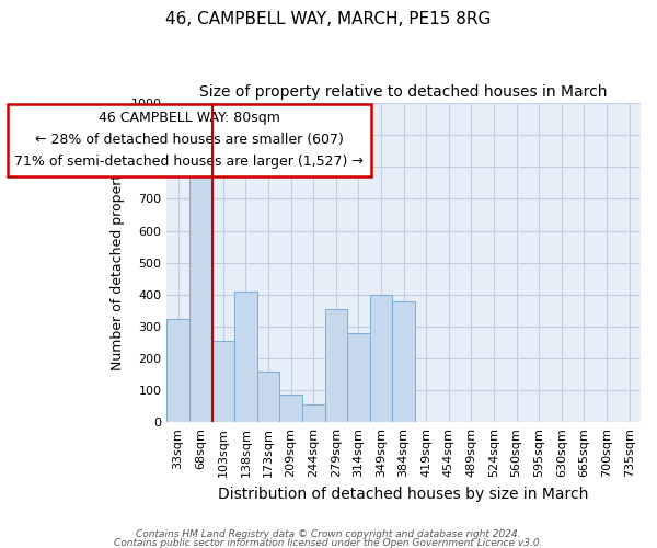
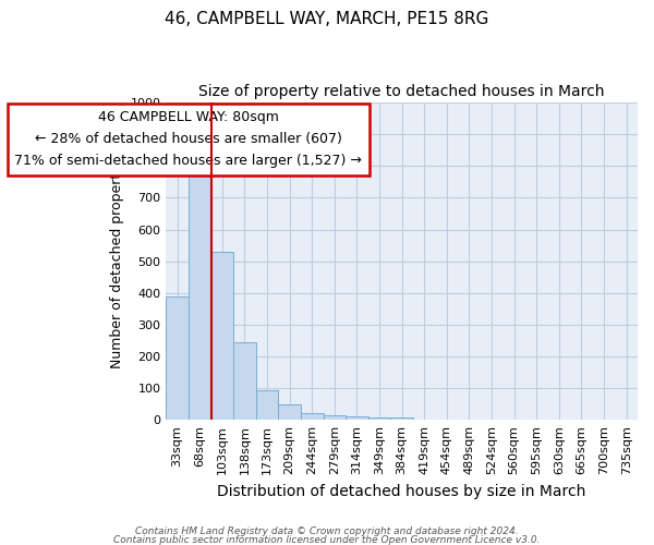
33sqm: 325 -> 390
103sqm: 255 -> 530
138sqm: 410 -> 243
173sqm: 160 -> 95
209sqm: 85 -> 50
244sqm: 55 -> 20
279sqm: 355 -> 14
314sqm: 280 -> 12
349sqm: 400 -> 8
384sqm: 380 -> 8
